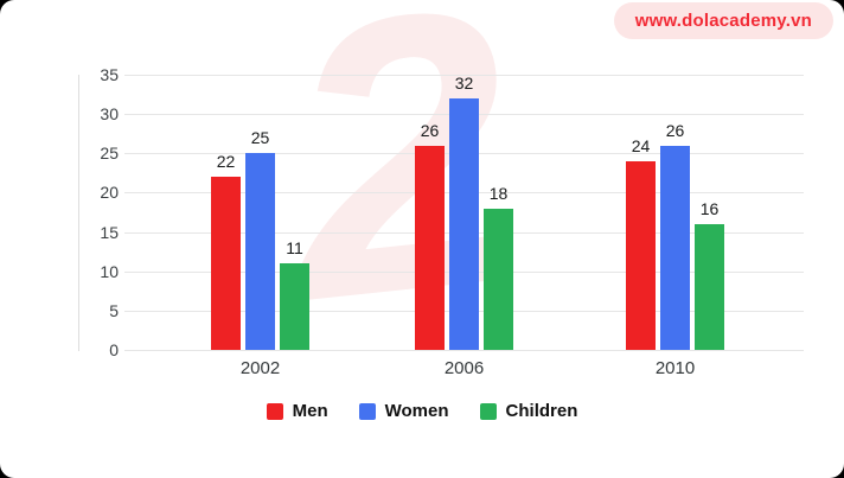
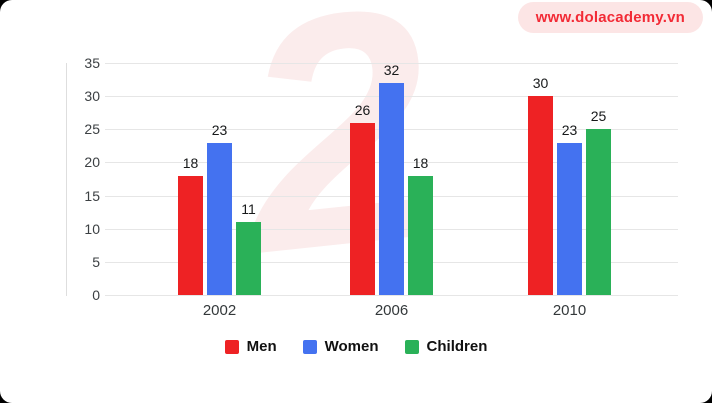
Men/2002: 22 -> 18
Women/2002: 25 -> 23
Men/2010: 24 -> 30
Women/2010: 26 -> 23
Children/2010: 16 -> 25
